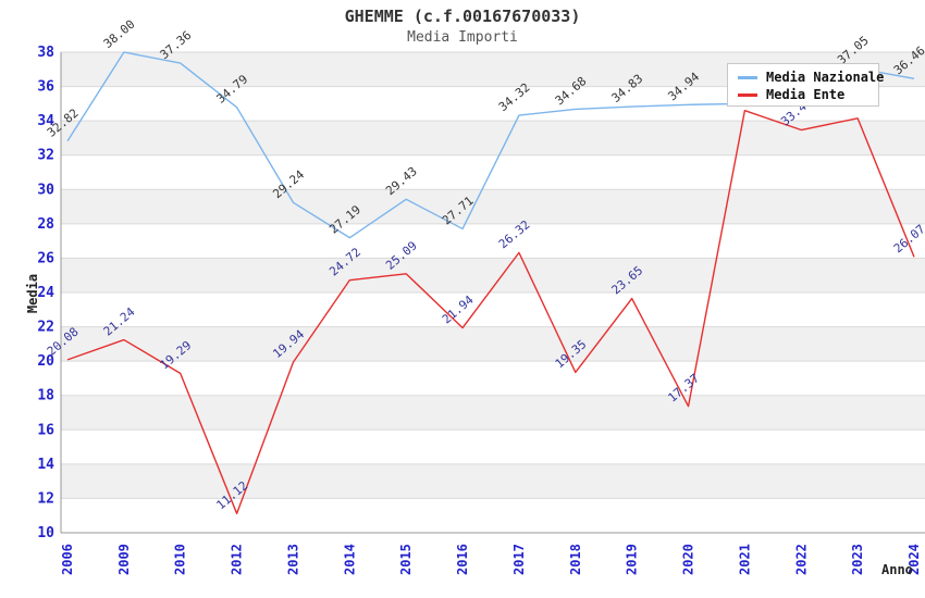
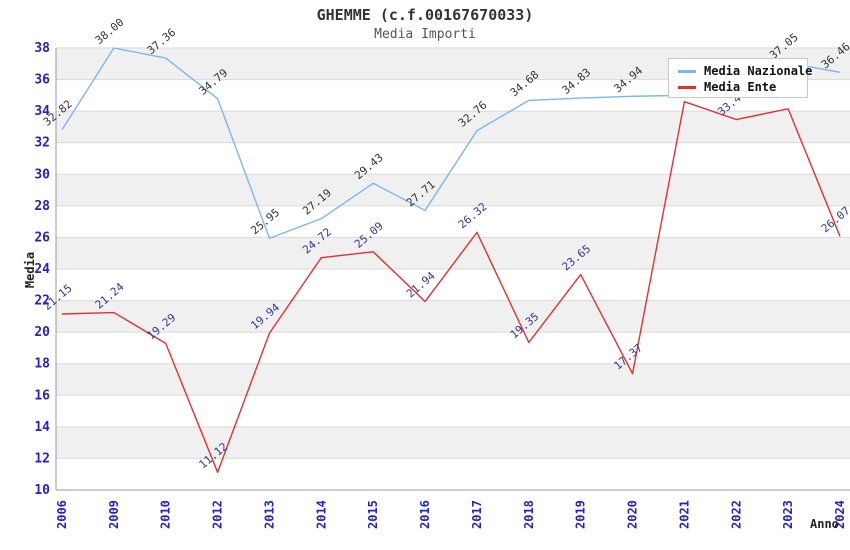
Media Ente/2006: 20.08 -> 21.15
Media Nazionale/2013: 29.24 -> 25.95
Media Nazionale/2017: 34.32 -> 32.76
